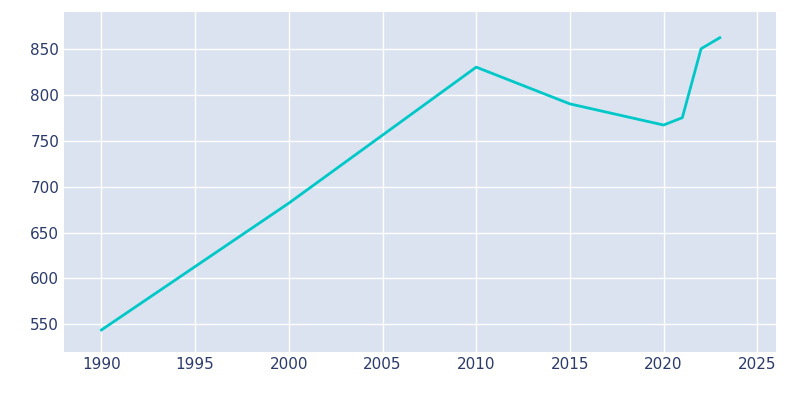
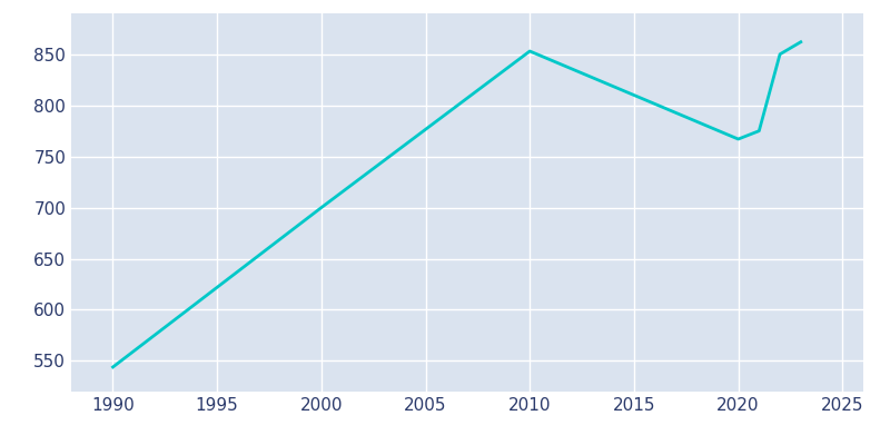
2000: 682 -> 700
2010: 830 -> 853
2015: 790 -> 810
